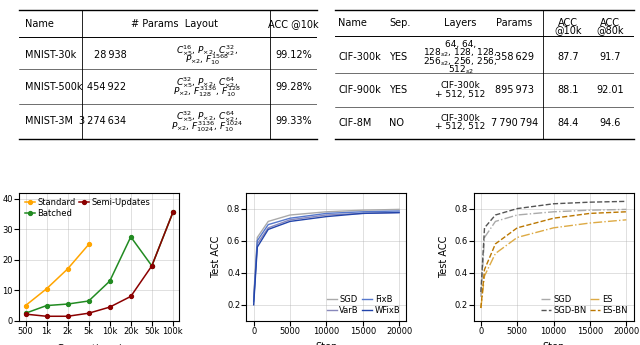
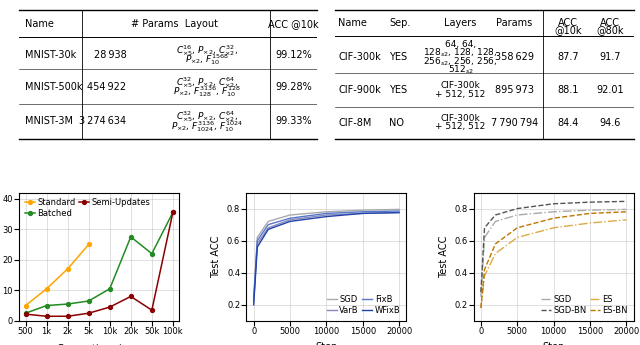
Batched/10k: 13.0 -> 10.5
Batched/50k: 18.0 -> 22.0
Semi-Updates/50k: 18.0 -> 3.5
